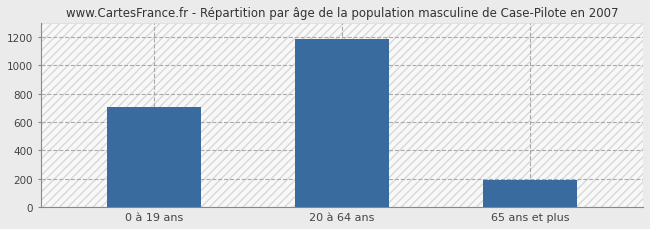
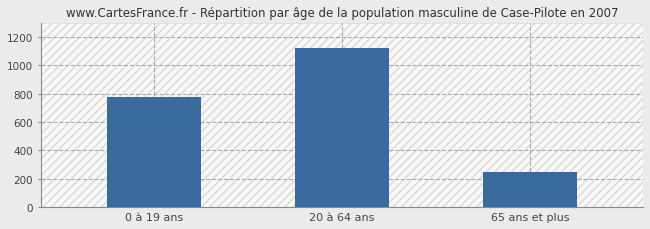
0 à 19 ans: 710 -> 780
20 à 64 ans: 1180 -> 1120
65 ans et plus: 190 -> 250
